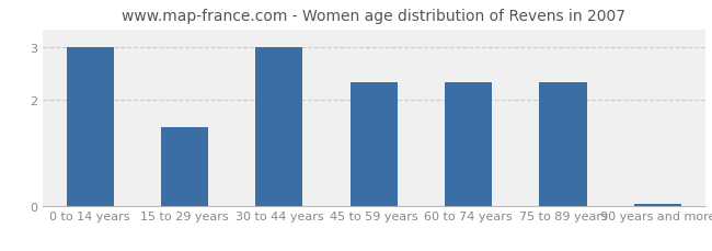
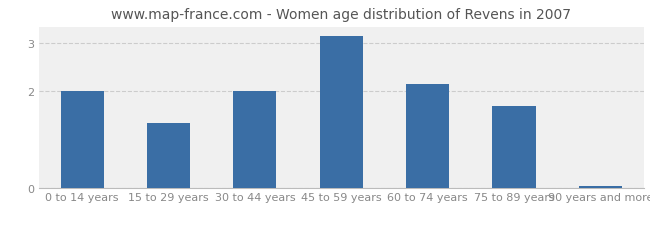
0 to 14 years: 3.00 -> 2.00
15 to 29 years: 1.50 -> 1.35
30 to 44 years: 3.00 -> 2.00
45 to 59 years: 2.35 -> 3.15
60 to 74 years: 2.35 -> 2.15
75 to 89 years: 2.35 -> 1.70
